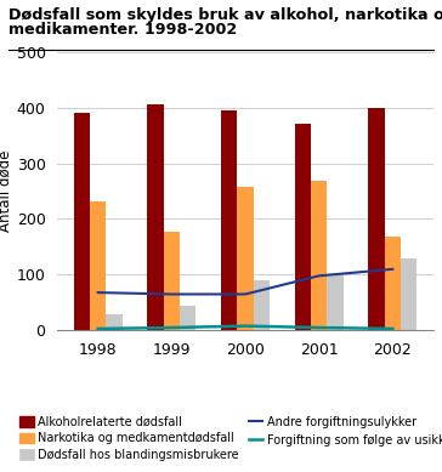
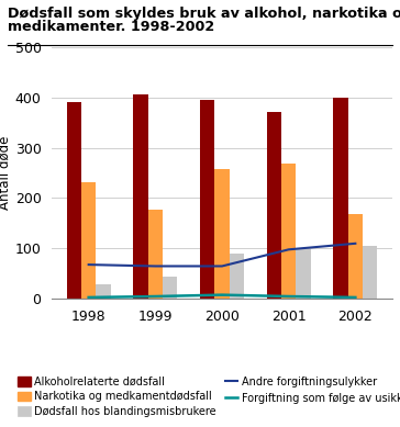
Dødsfall hos blandingsmisbrukere/2002: 130 -> 105
